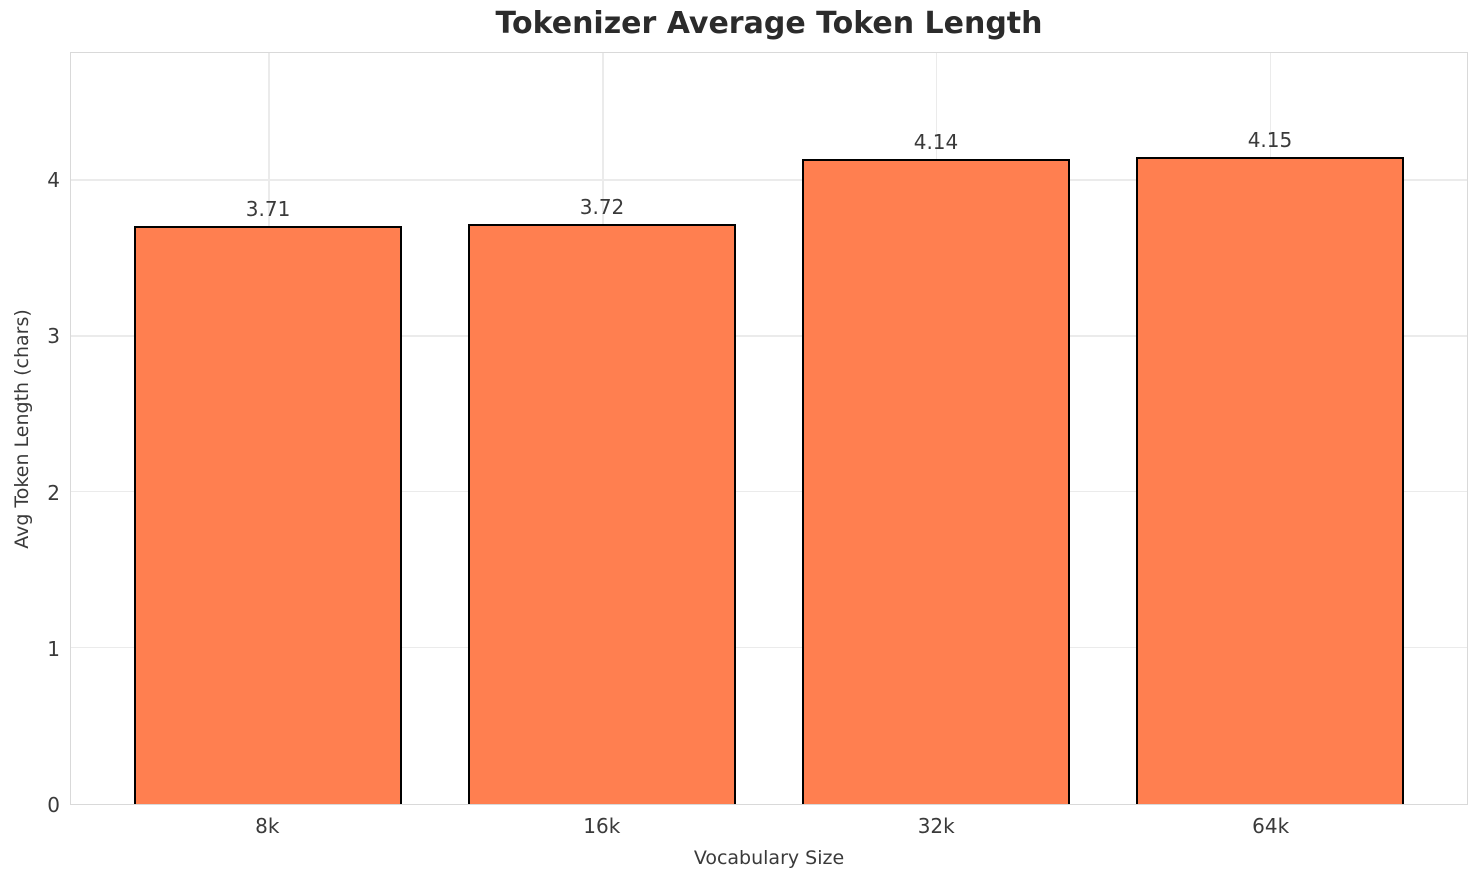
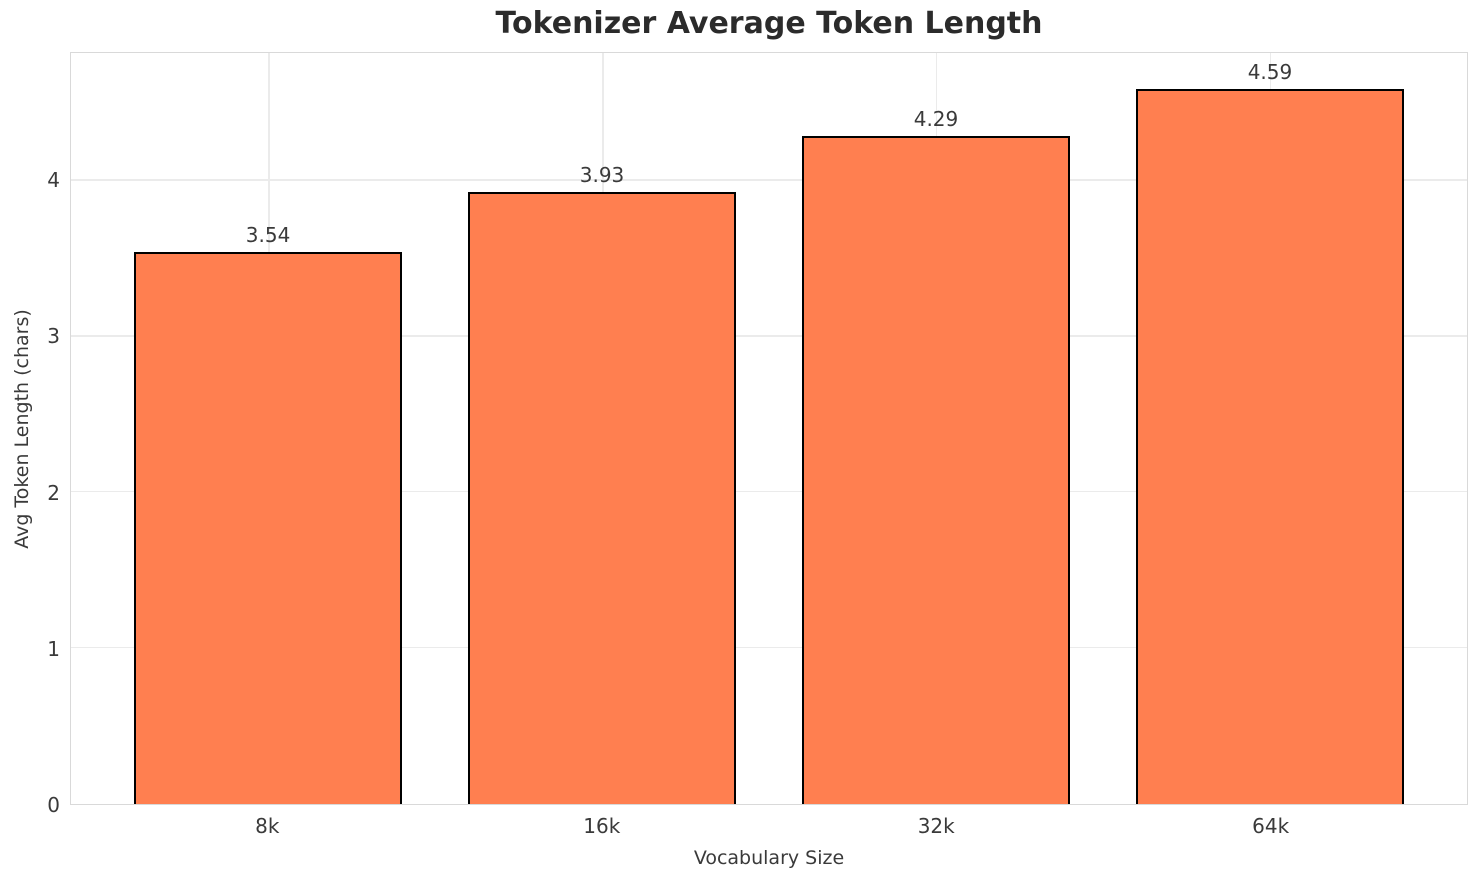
8k: 3.71 -> 3.54
16k: 3.72 -> 3.93
32k: 4.14 -> 4.29
64k: 4.15 -> 4.59
